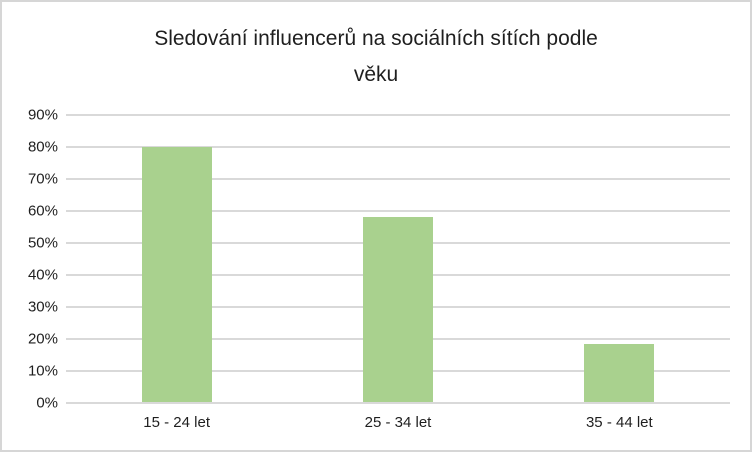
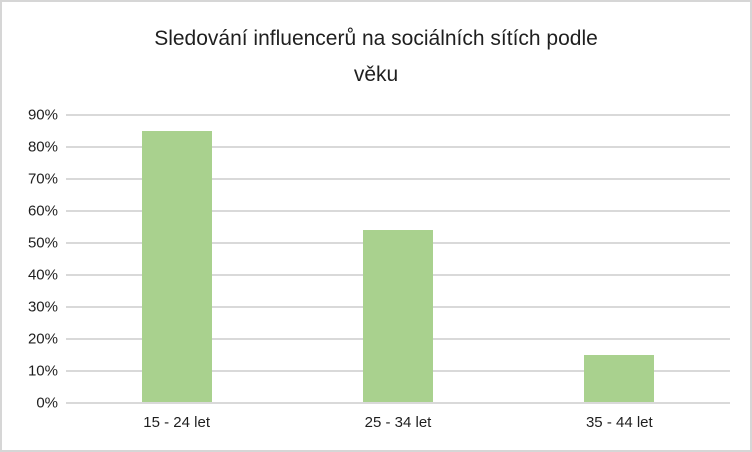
15 - 24 let: 80% -> 85%
25 - 34 let: 58% -> 54%
35 - 44 let: 18% -> 15%
